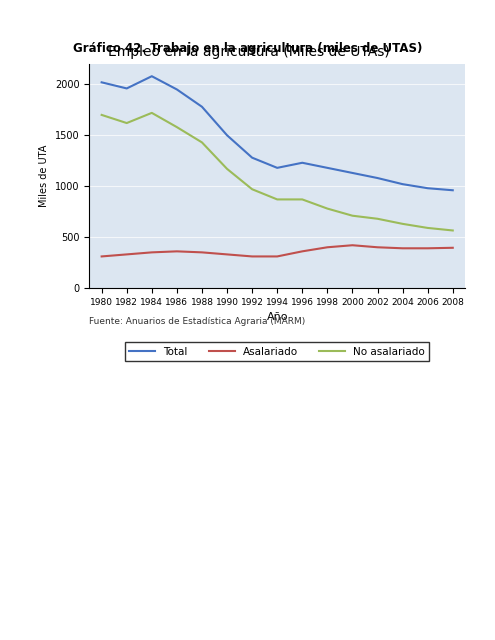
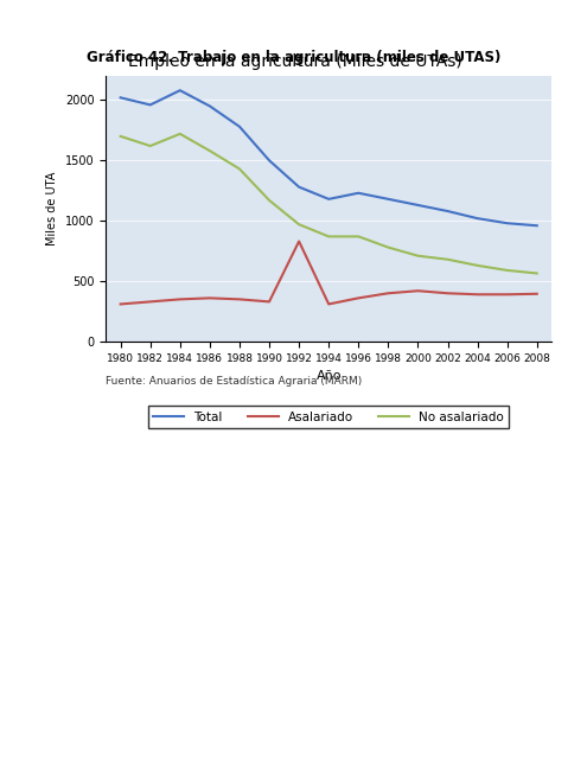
Asalariado/1992: 310 -> 830
